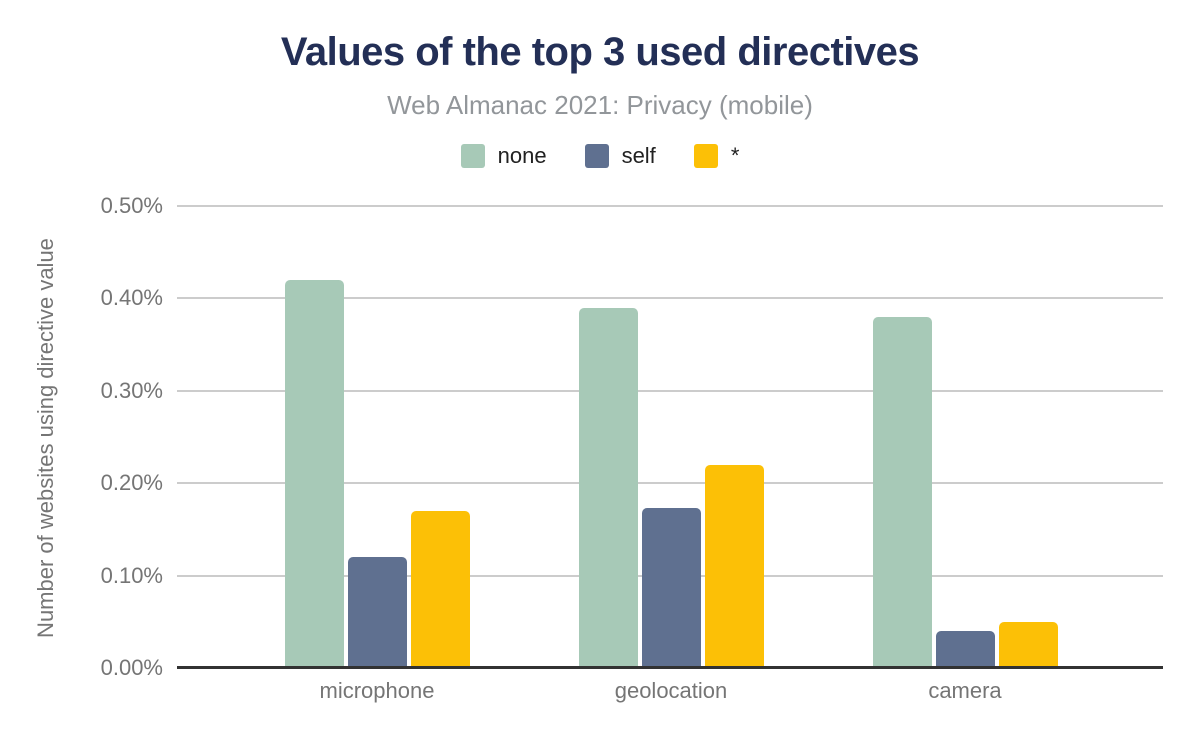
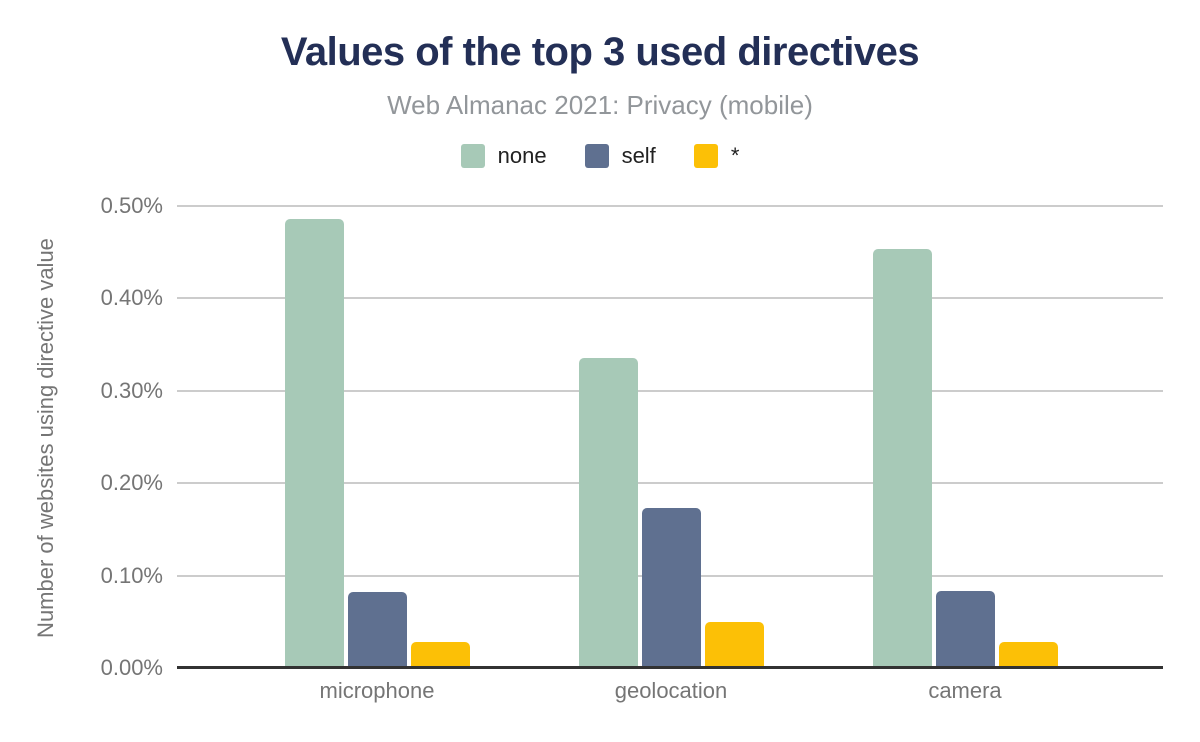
none/microphone: 0.42% -> 0.49%
self/microphone: 0.12% -> 0.08%
*/microphone: 0.17% -> 0.03%
none/geolocation: 0.39% -> 0.34%
*/geolocation: 0.22% -> 0.05%
none/camera: 0.38% -> 0.45%
self/camera: 0.04% -> 0.08%
*/camera: 0.05% -> 0.03%
